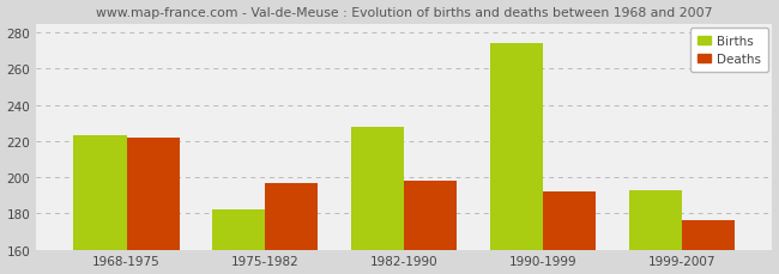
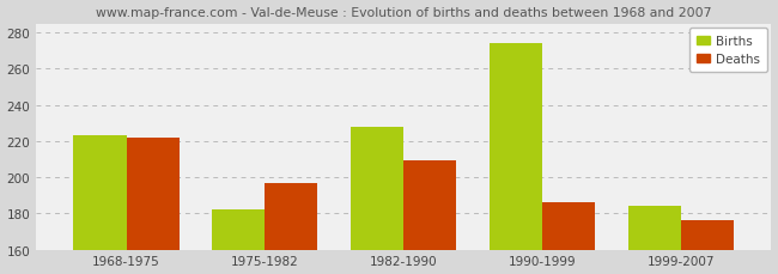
Deaths/1982-1990: 198 -> 209
Deaths/1990-1999: 192 -> 186
Births/1999-2007: 193 -> 184
